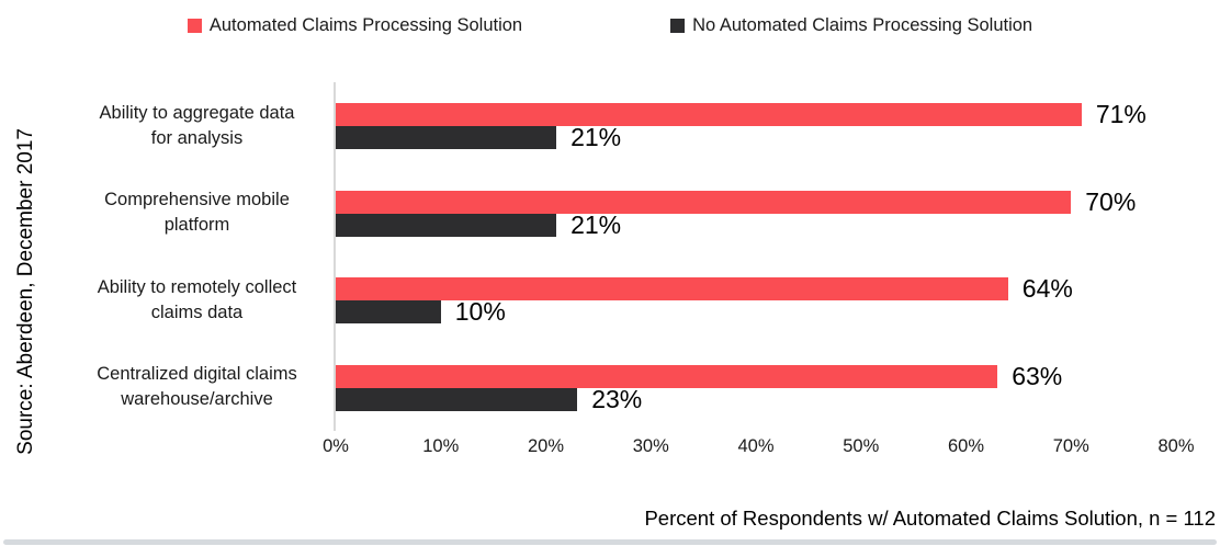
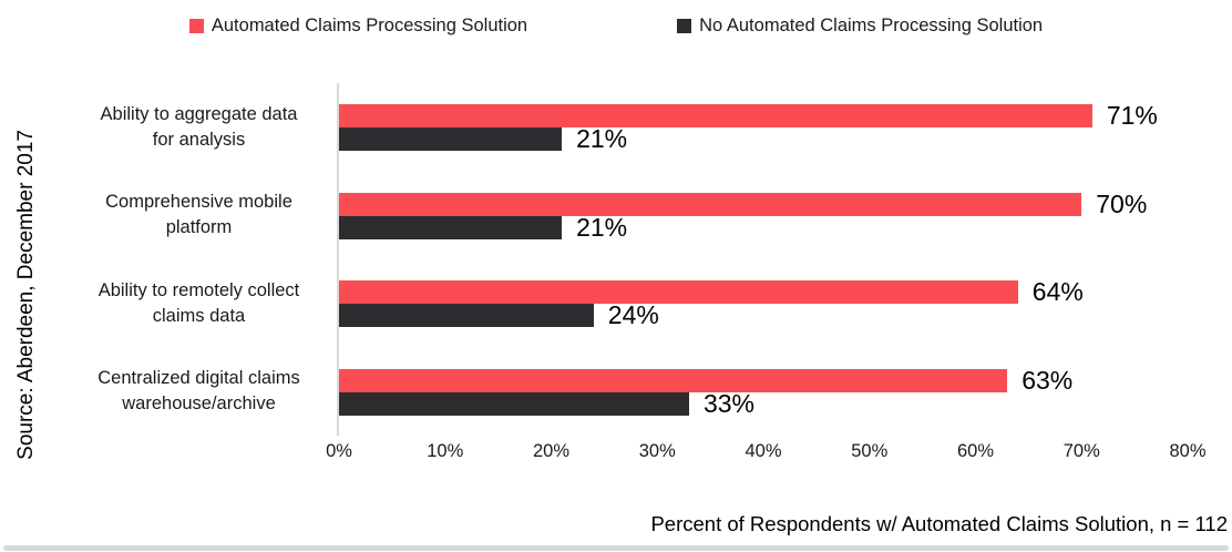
No Automated Claims Processing Solution/Ability to remotely collect claims data: 10% -> 24%
No Automated Claims Processing Solution/Centralized digital claims warehouse/archive: 23% -> 33%
